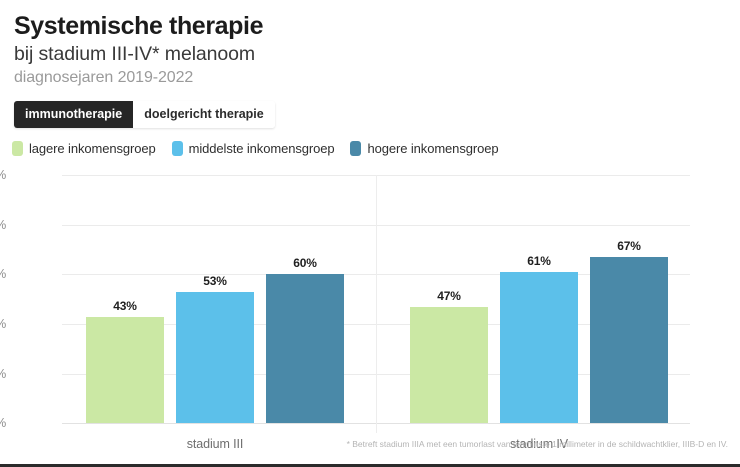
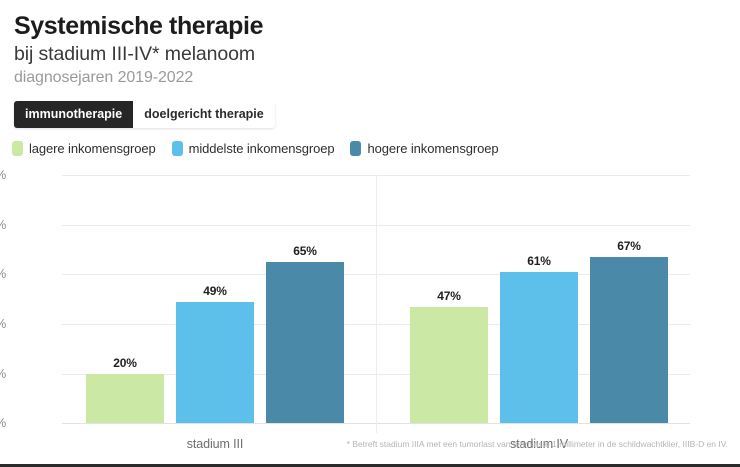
lagere inkomensgroep/stadium III: 43% -> 20%
middelste inkomensgroep/stadium III: 53% -> 49%
hogere inkomensgroep/stadium III: 60% -> 65%
